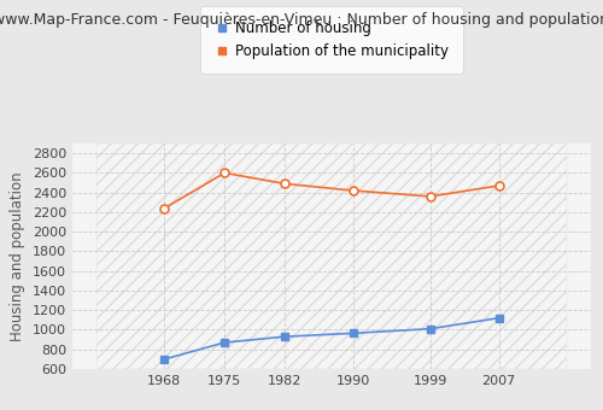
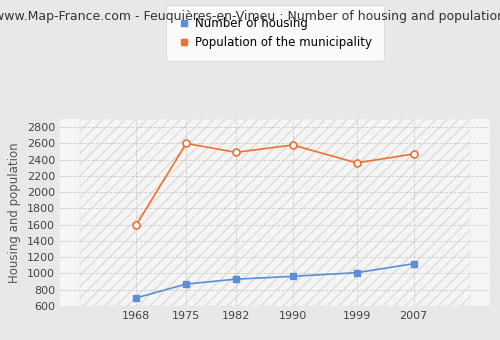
Population of the municipality/1968: 2240 -> 1600
Population of the municipality/1990: 2420 -> 2580
